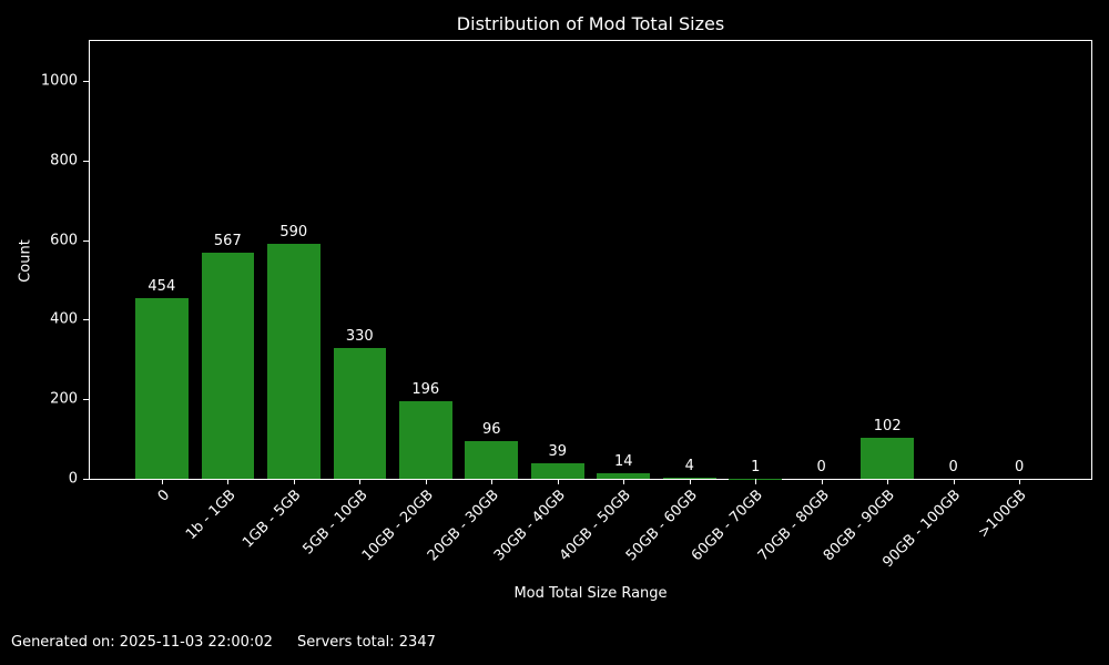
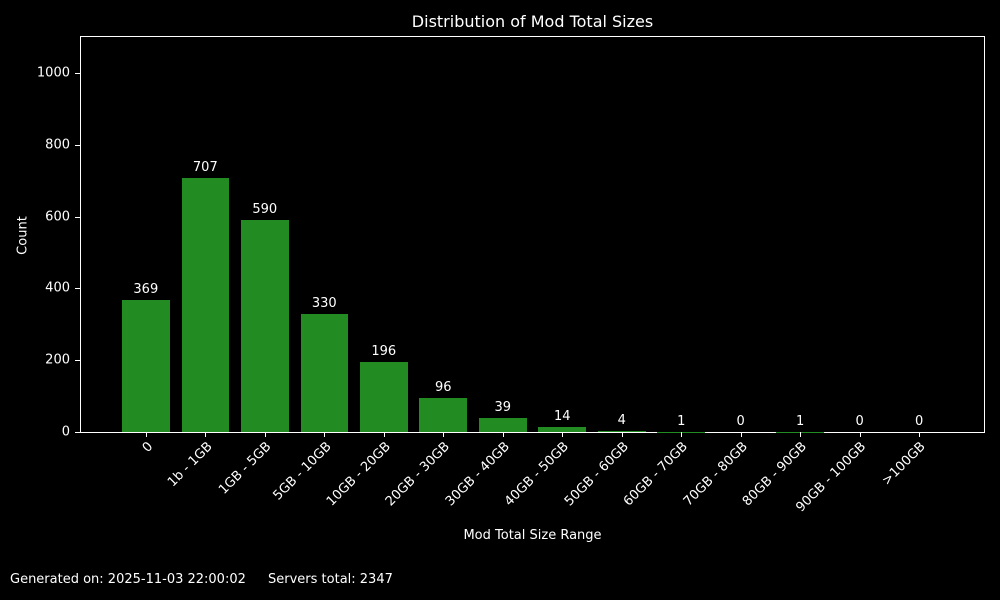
0: 454 -> 369
1b - 1GB: 567 -> 707
80GB - 90GB: 102 -> 1
